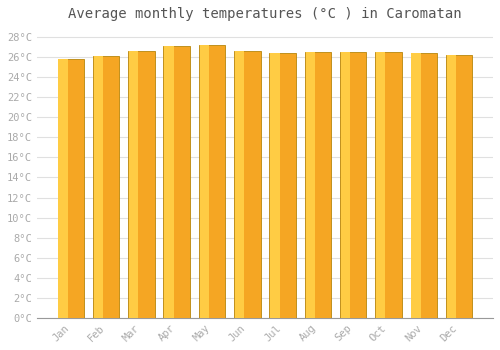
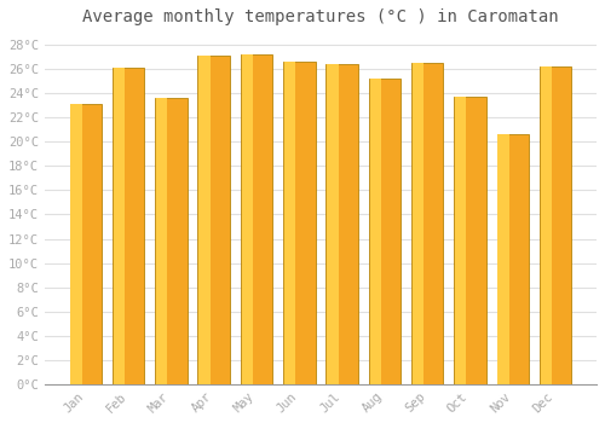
Jan: 25.8°C -> 23.1°C
Mar: 26.6°C -> 23.6°C
Aug: 26.5°C -> 25.2°C
Oct: 26.5°C -> 23.7°C
Nov: 26.4°C -> 20.6°C
